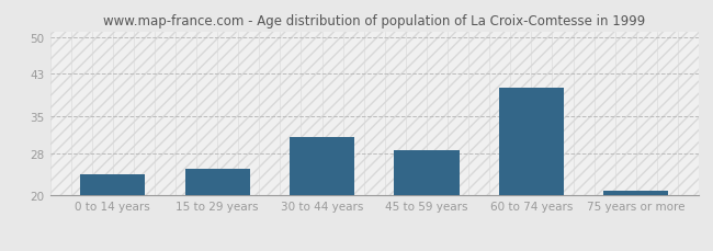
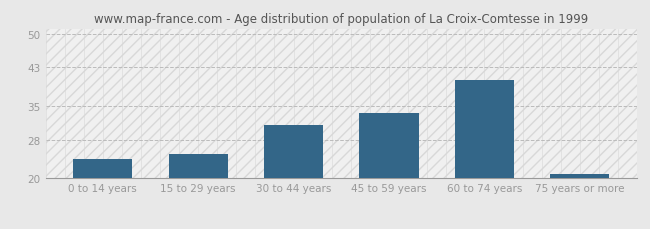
45 to 59 years: 28.5 -> 33.5
